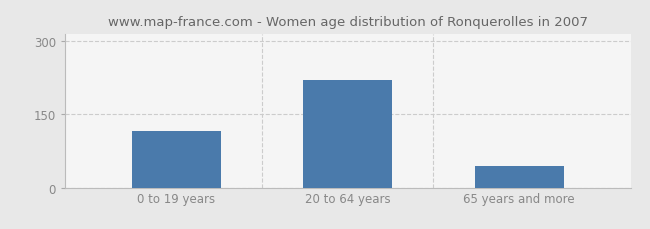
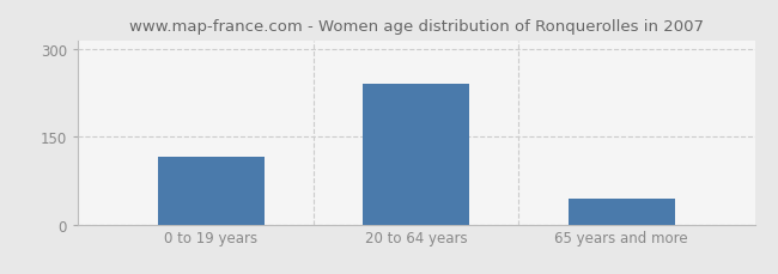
20 to 64 years: 220 -> 240
